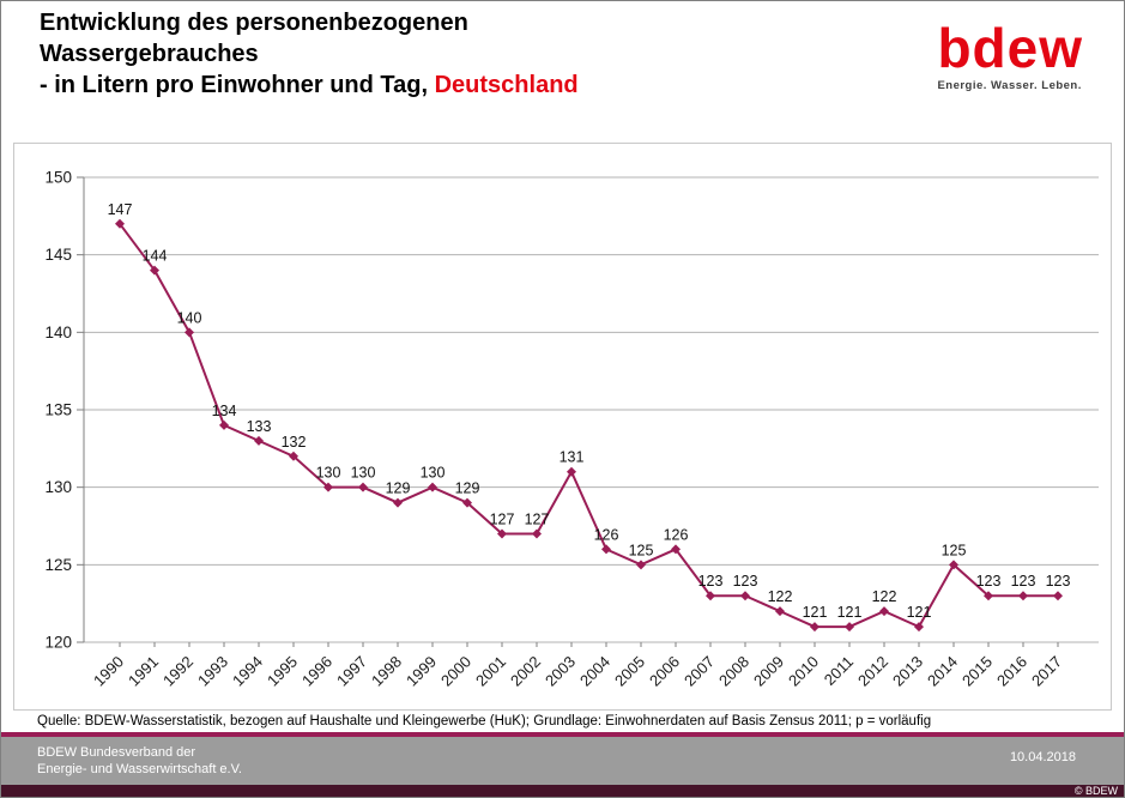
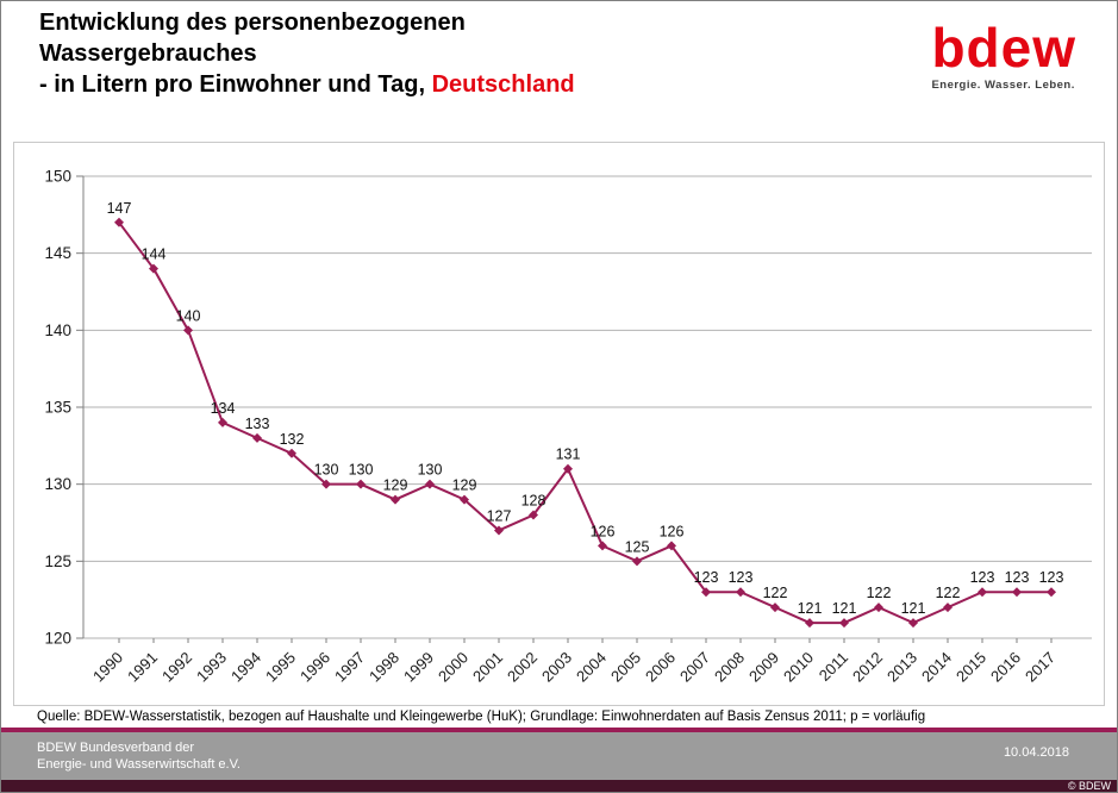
2002: 127 -> 128
2014: 125 -> 122
